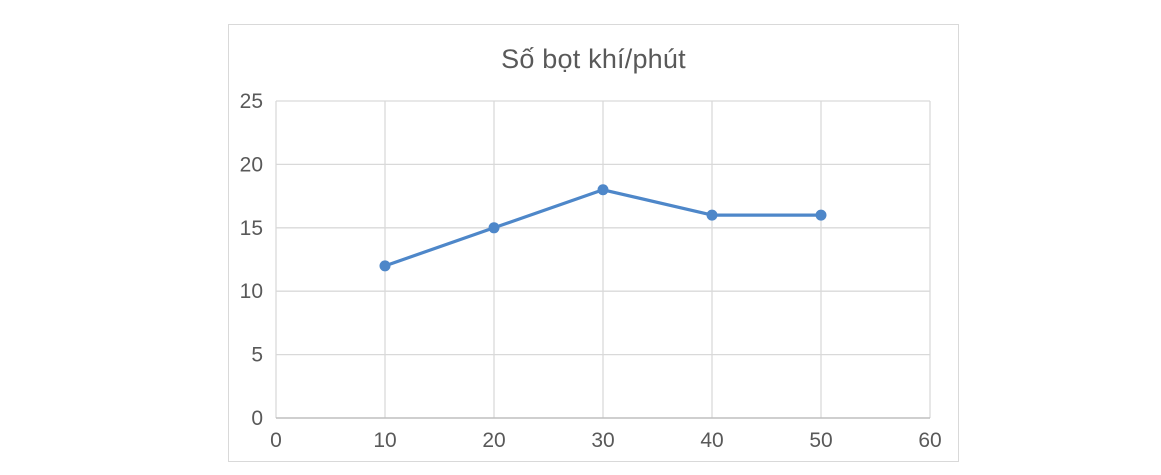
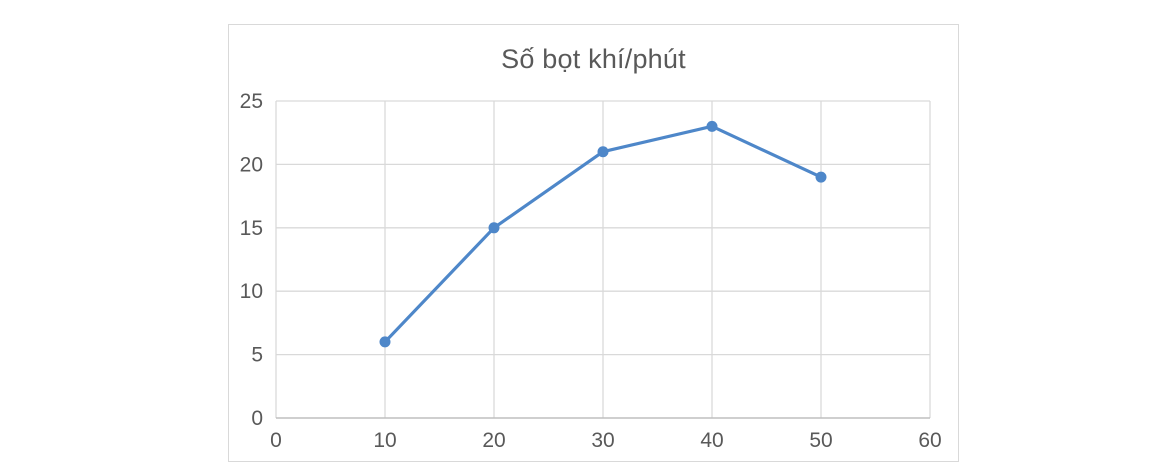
10: 12 -> 6
30: 18 -> 21
40: 16 -> 23
50: 16 -> 19
